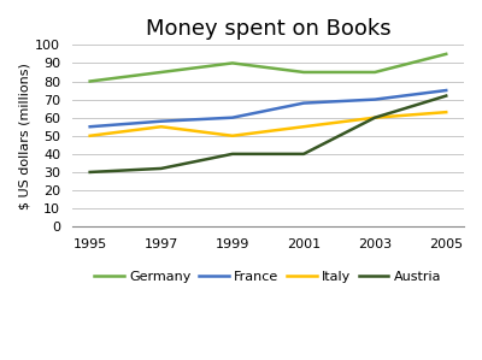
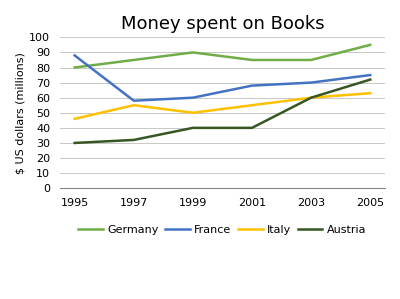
France/1995: 55 -> 88
Italy/1995: 50 -> 46
